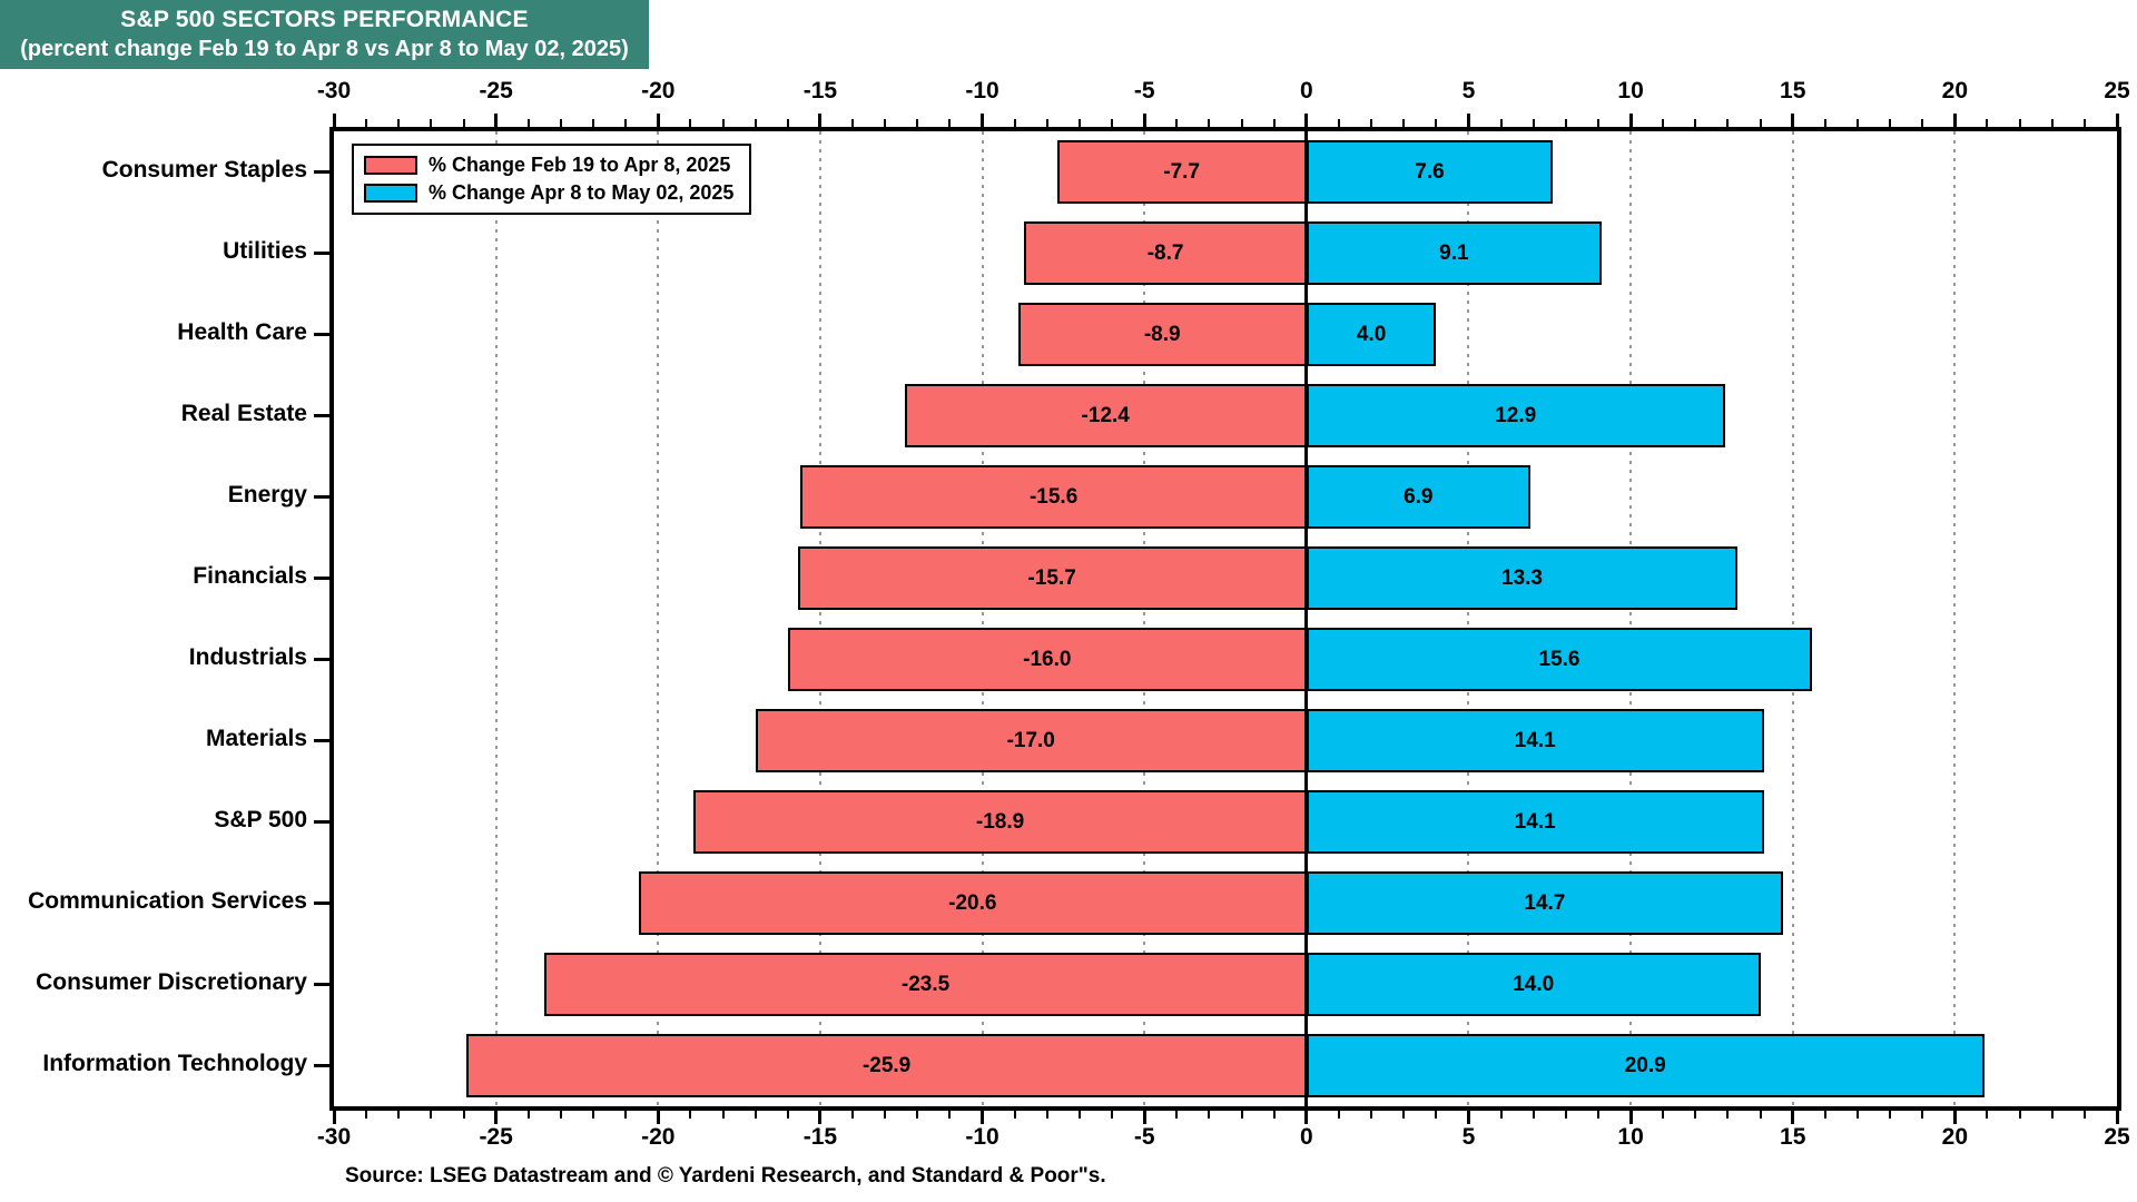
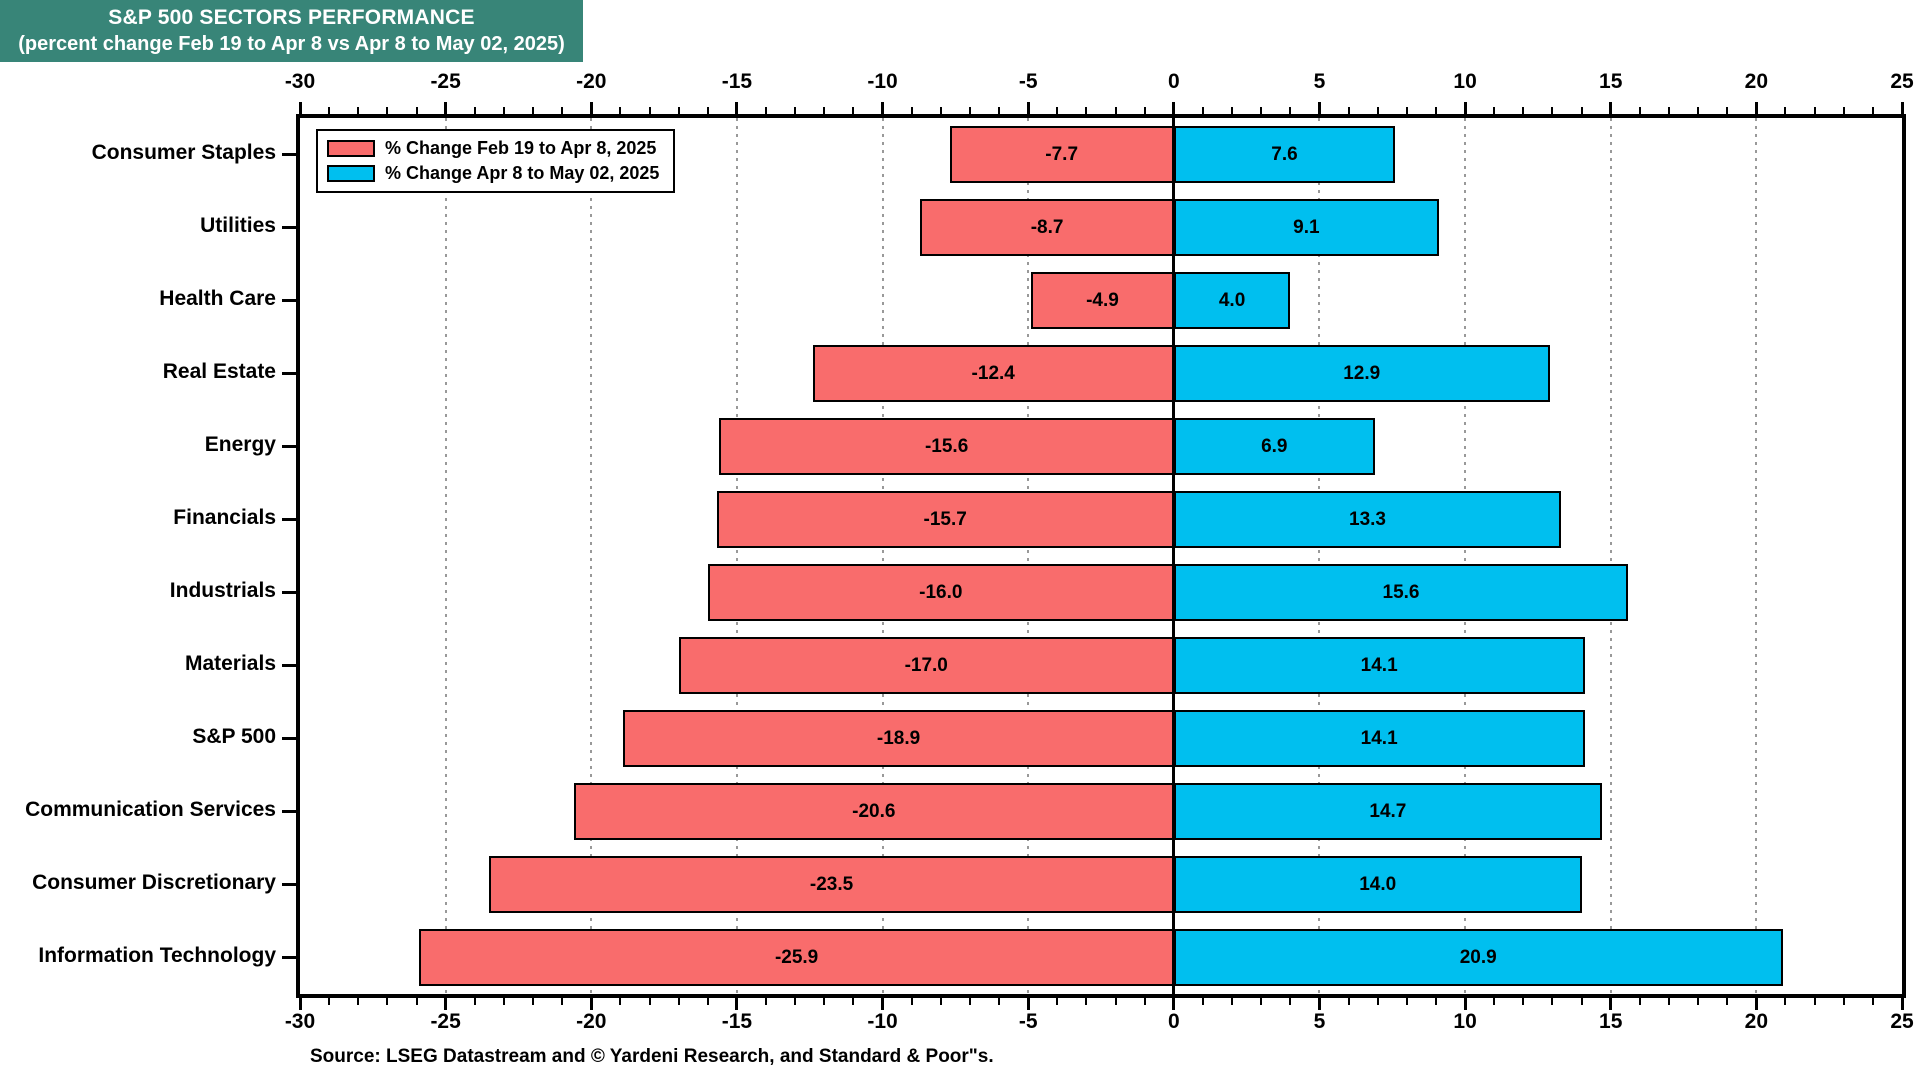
% Change Feb 19 to Apr 8, 2025/Health Care: -8.9 -> -4.9
